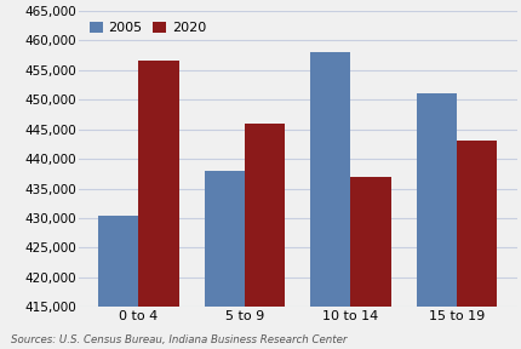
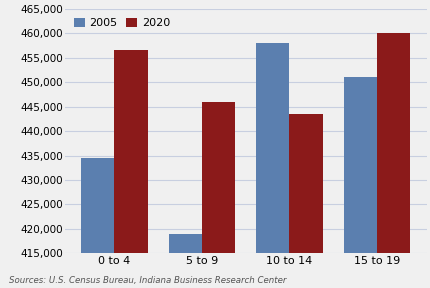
2005/0 to 4: 430,500 -> 434,500
2005/5 to 9: 438,000 -> 419,000
2020/10 to 14: 437,000 -> 443,500
2020/15 to 19: 443,000 -> 460,000
